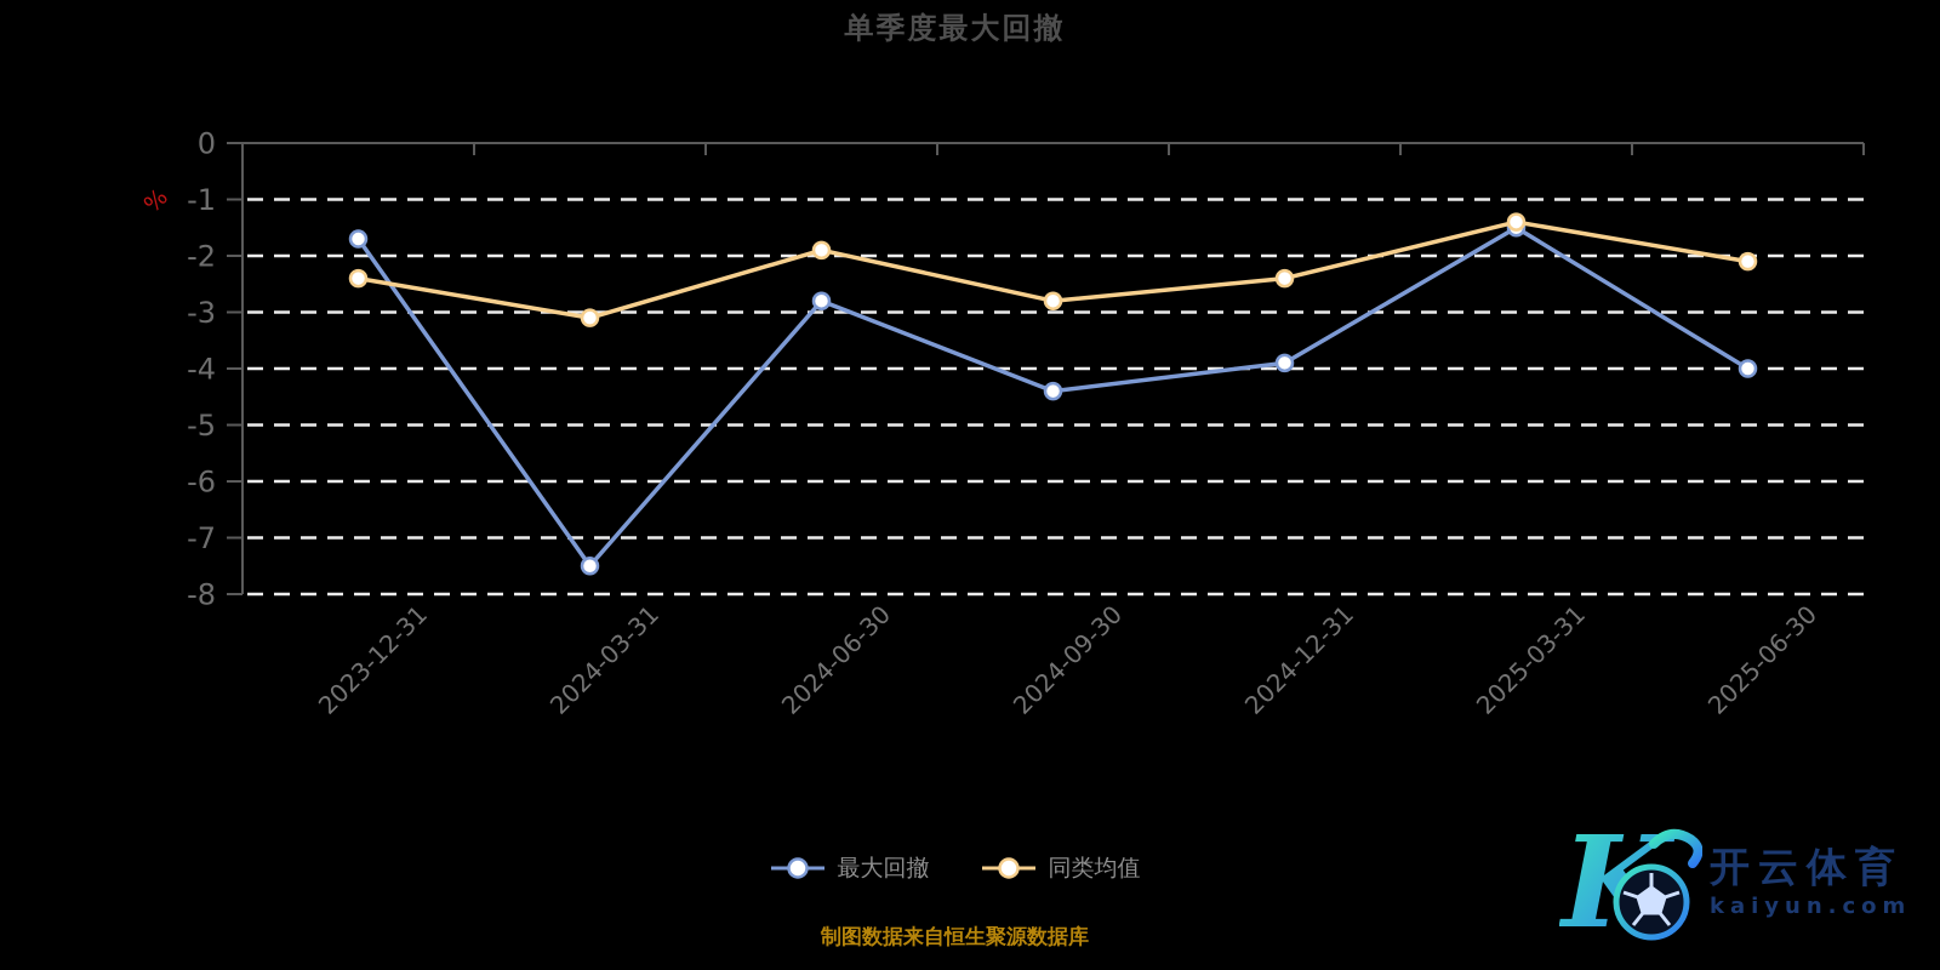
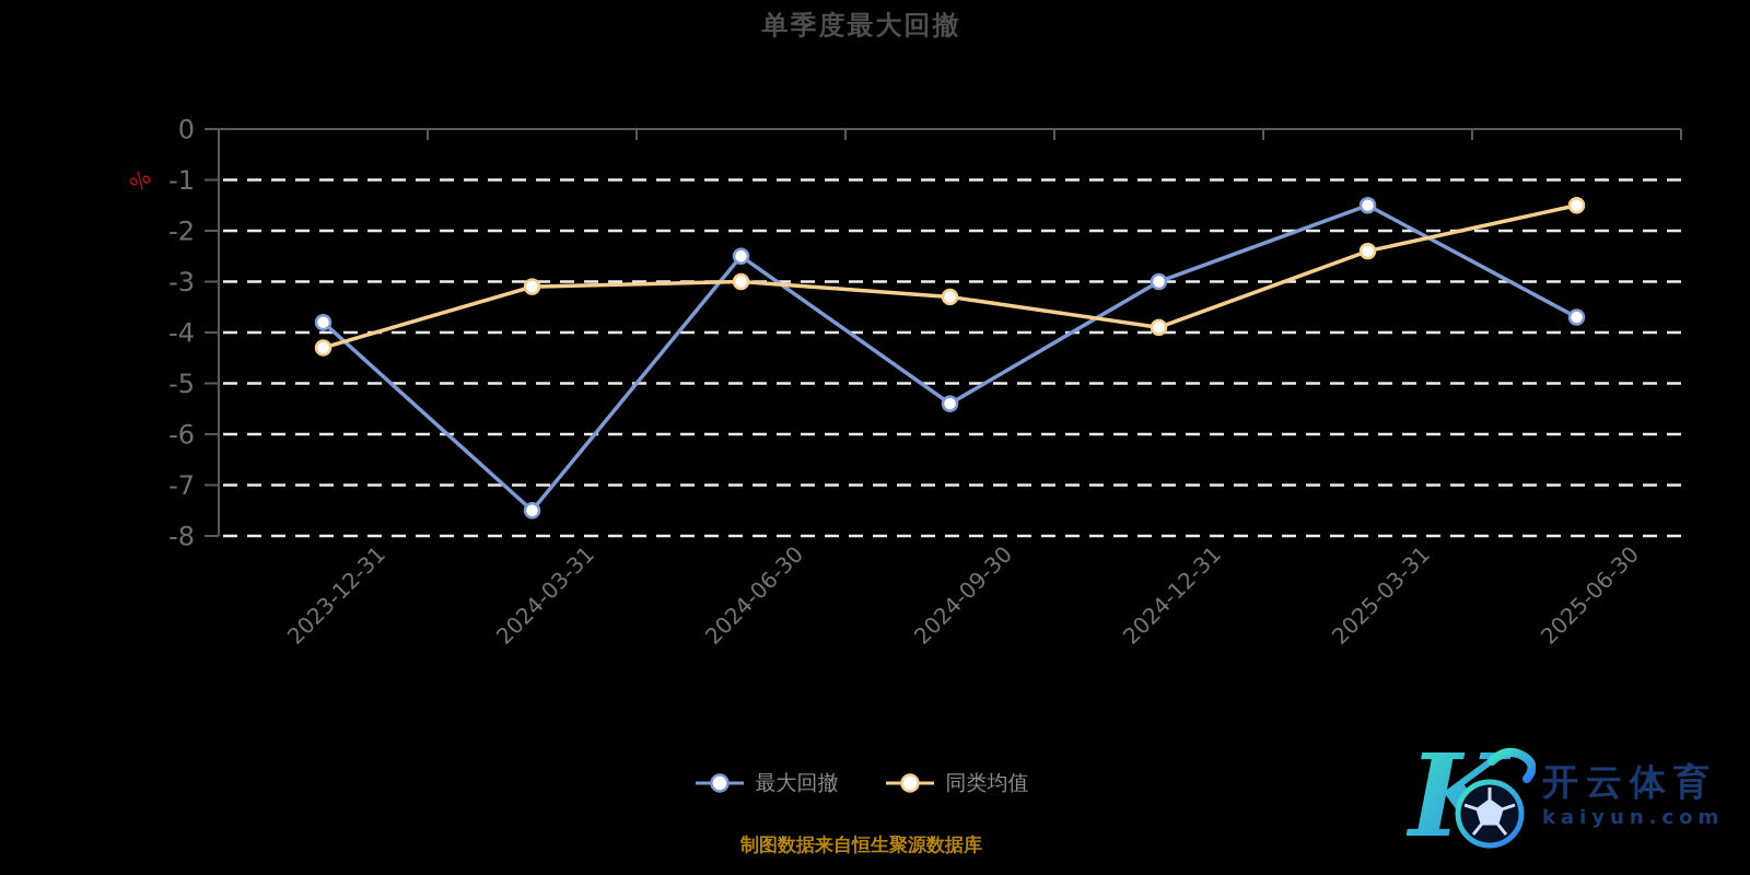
最大回撤/2023-12-31: -1.7 -> -3.8
同类均值/2023-12-31: -2.4 -> -4.3
最大回撤/2024-06-30: -2.8 -> -2.5
同类均值/2024-06-30: -1.9 -> -3.0
最大回撤/2024-09-30: -4.4 -> -5.4
同类均值/2024-09-30: -2.8 -> -3.3
最大回撤/2024-12-31: -3.9 -> -3.0
同类均值/2024-12-31: -2.4 -> -3.9
同类均值/2025-03-31: -1.4 -> -2.4
最大回撤/2025-06-30: -4.0 -> -3.7
同类均值/2025-06-30: -2.1 -> -1.5
